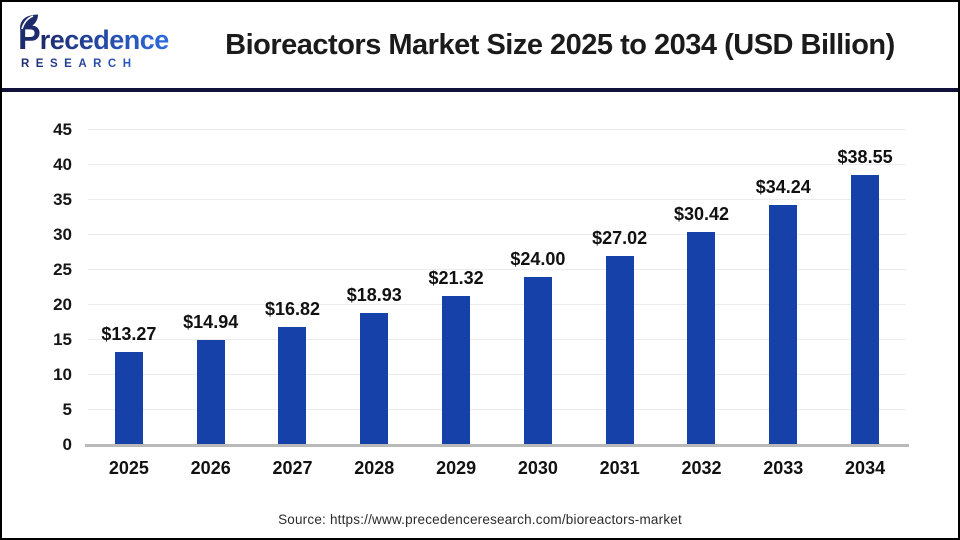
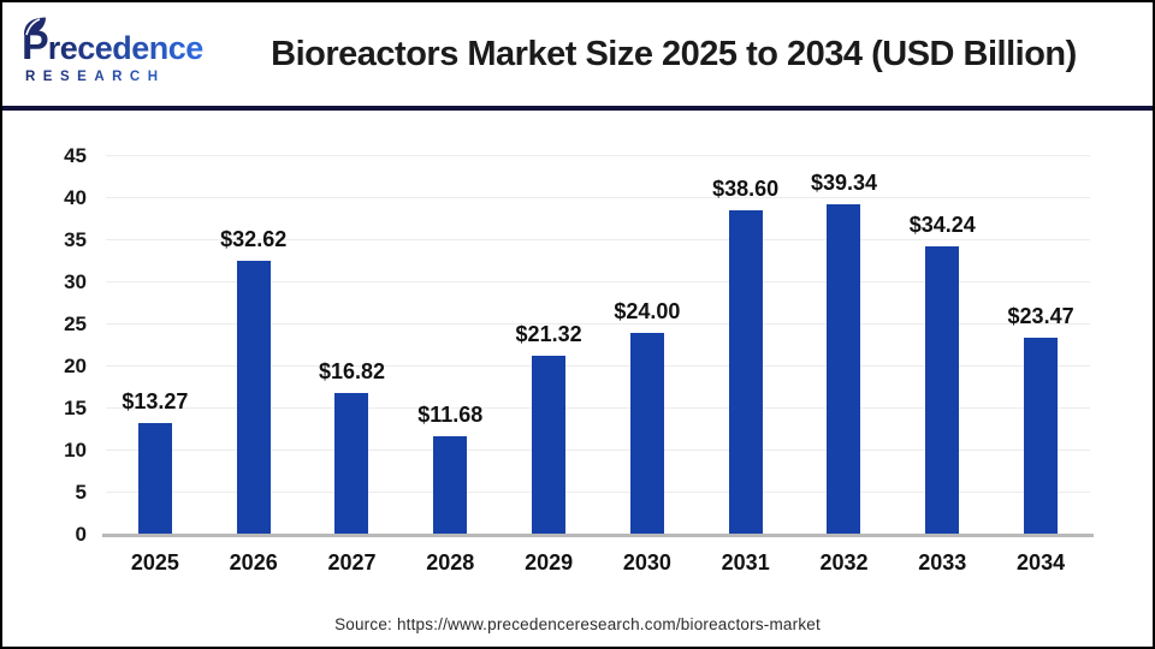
2026: $14.94 -> $32.62
2028: $18.93 -> $11.68
2031: $27.02 -> $38.60
2032: $30.42 -> $39.34
2034: $38.55 -> $23.47
